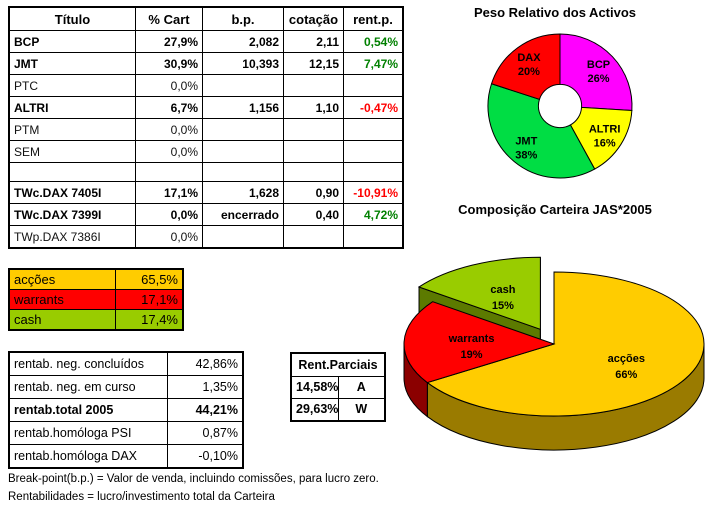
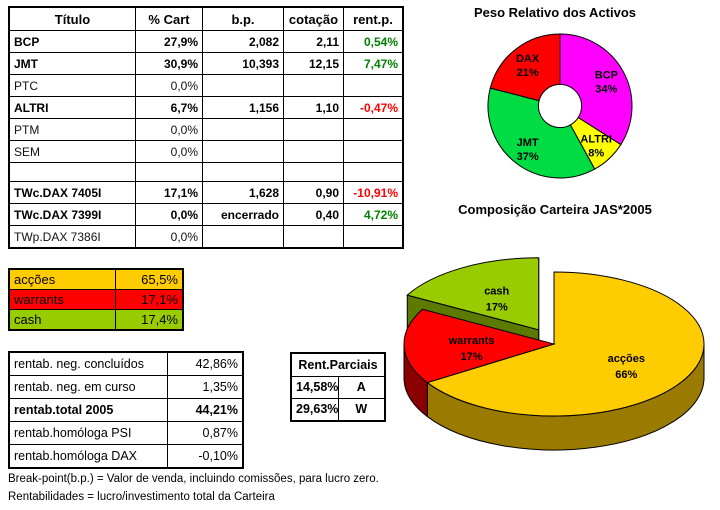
Peso Relativo dos Activos/BCP: 26% -> 34%
Peso Relativo dos Activos/ALTRI: 16% -> 8%
Peso Relativo dos Activos/JMT: 38% -> 37%
Peso Relativo dos Activos/DAX: 20% -> 21%
Composição Carteira JAS*2005/warrants: 19% -> 17%
Composição Carteira JAS*2005/cash: 15% -> 17%
